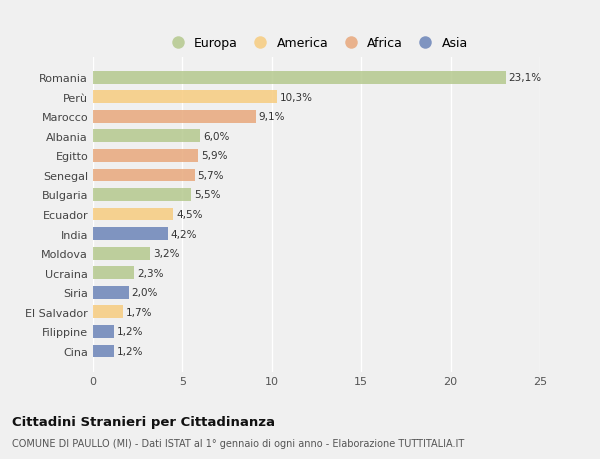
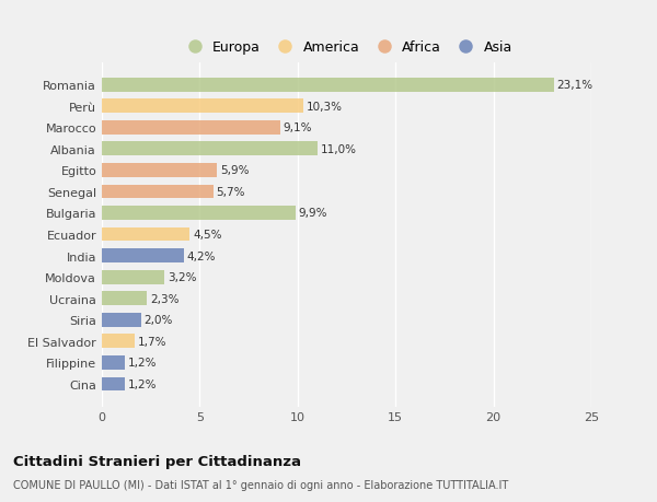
Albania: 6,0% -> 11,0%
Bulgaria: 5,5% -> 9,9%
